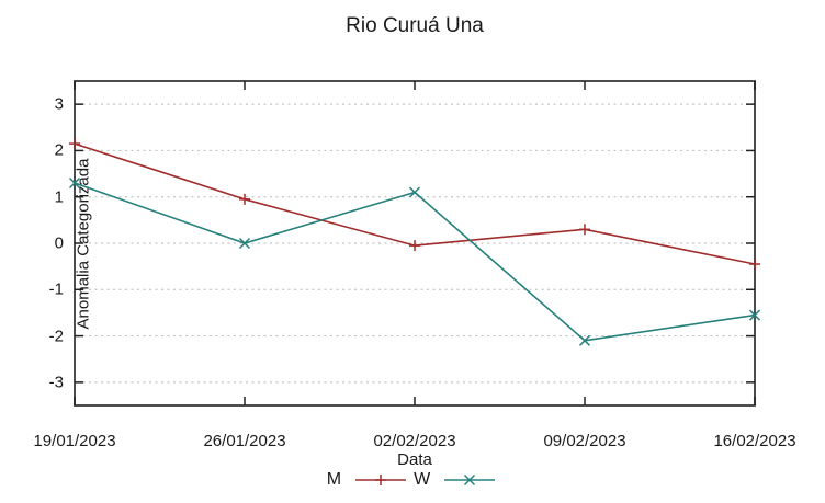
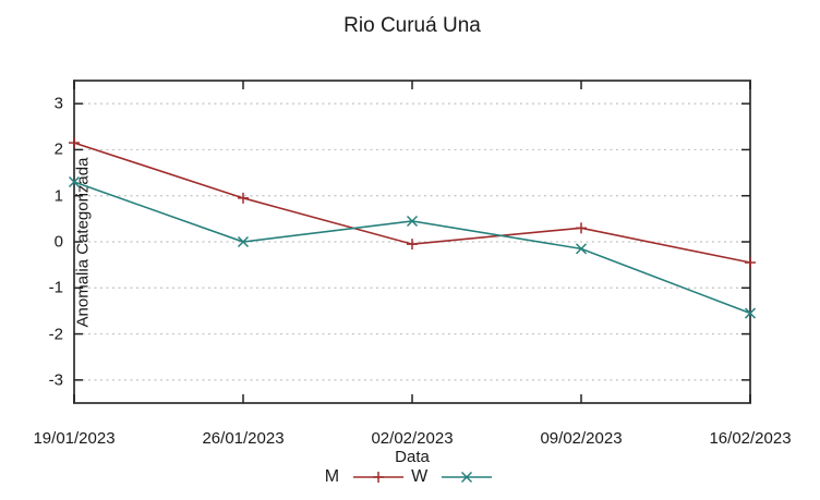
W/02/02/2023: 1.1 -> 0.5
W/09/02/2023: -2.1 -> -0.1
